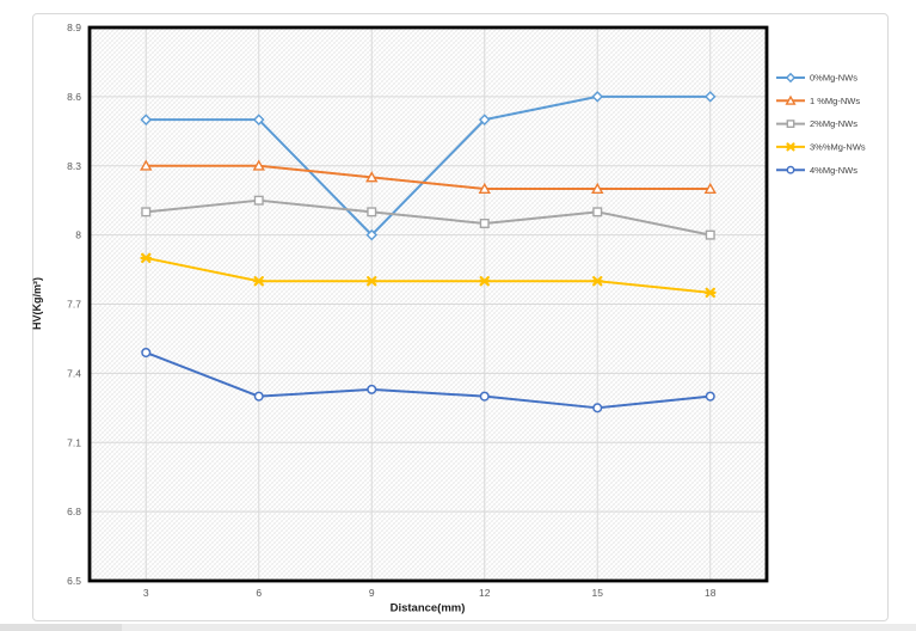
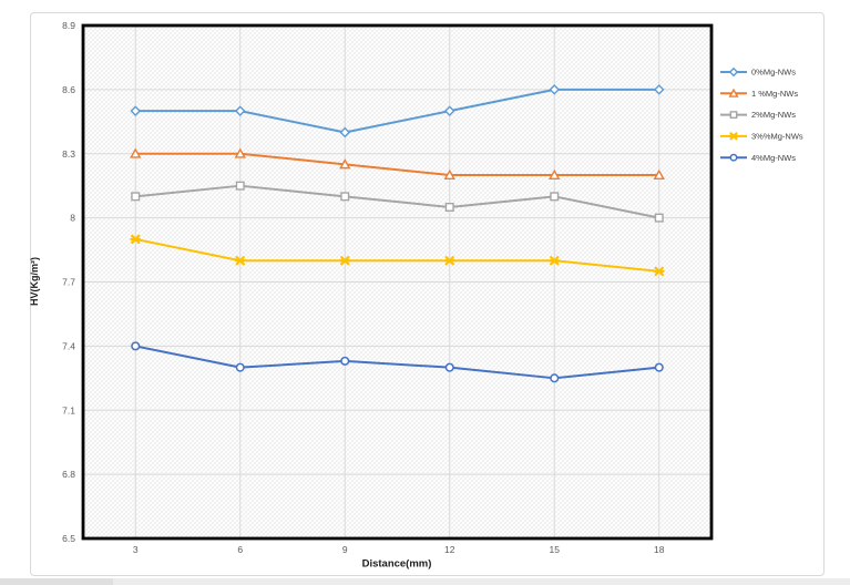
4%Mg-NWs/3: 7.49 -> 7.40
0%Mg-NWs/9: 8.0 -> 8.4
